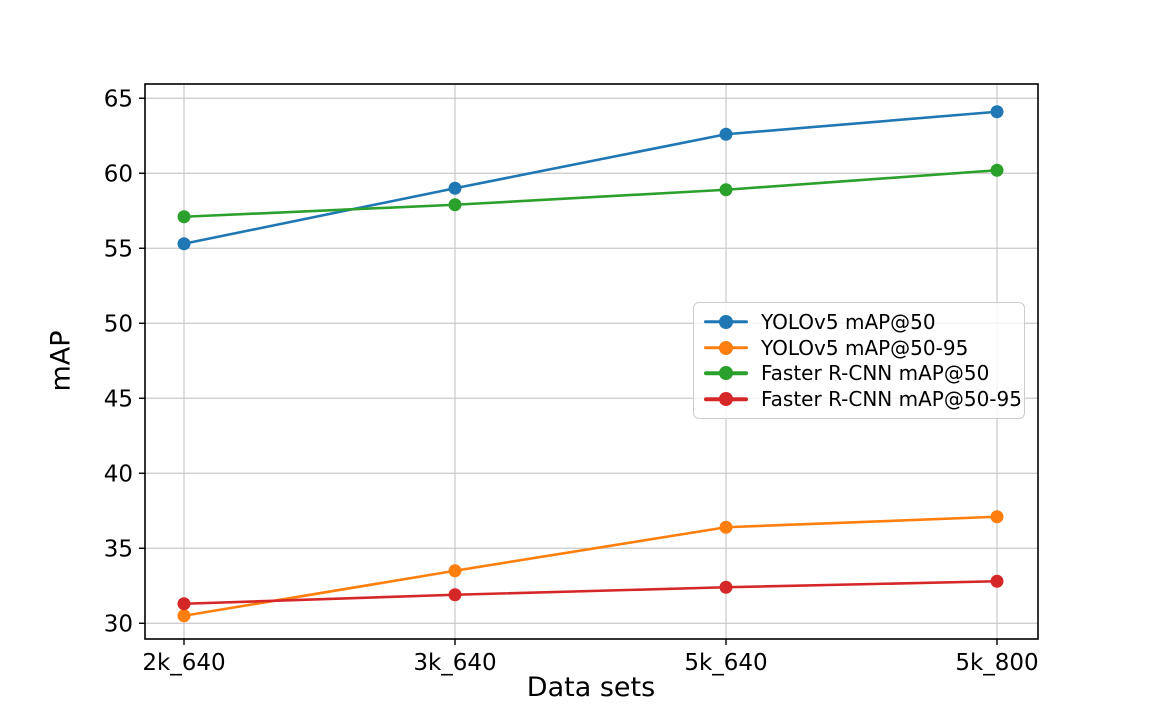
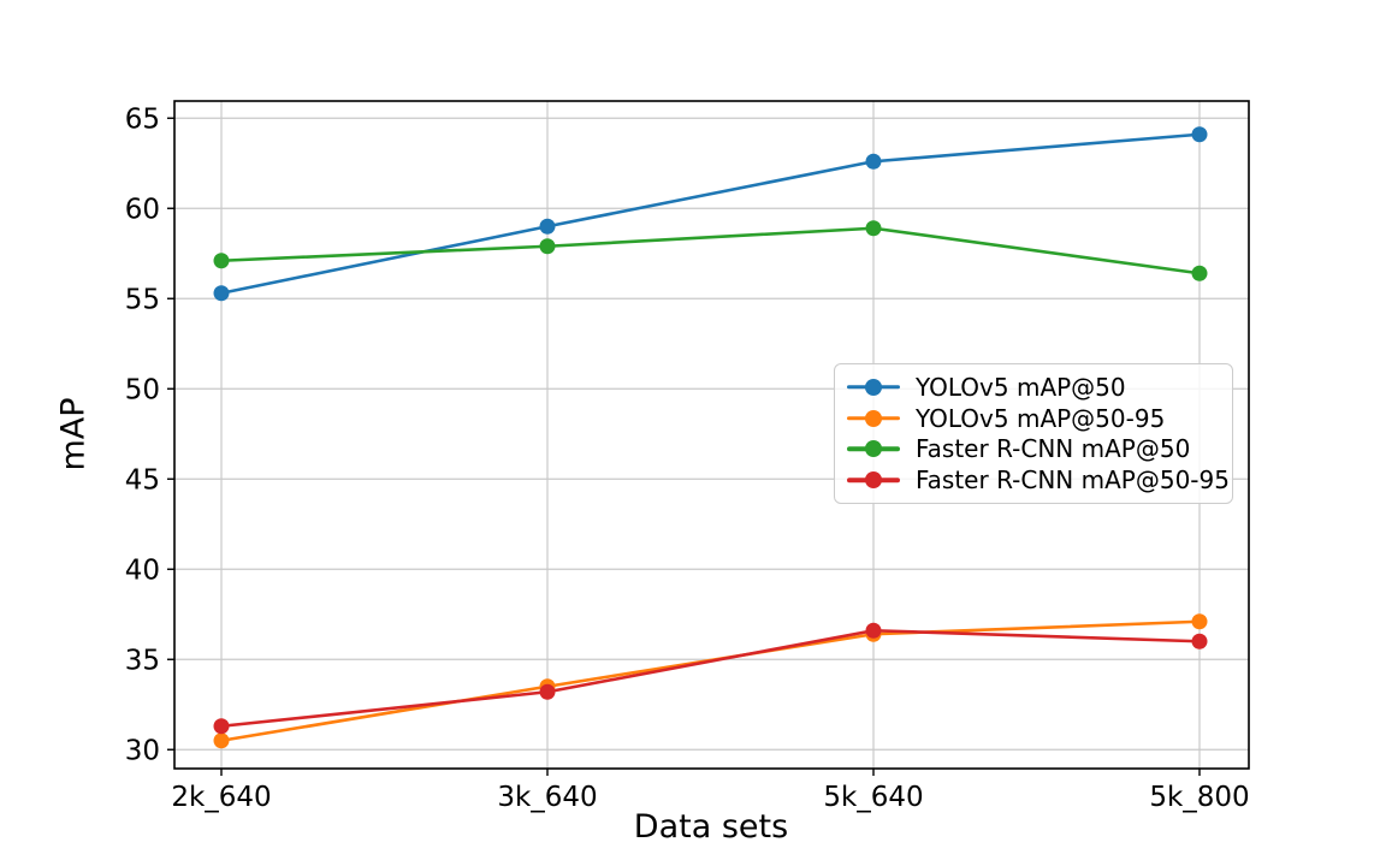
Faster R-CNN mAP@50-95/3k_640: 31.9 -> 33.2
Faster R-CNN mAP@50-95/5k_640: 32.4 -> 36.6
Faster R-CNN mAP@50/5k_800: 60.2 -> 56.4
Faster R-CNN mAP@50-95/5k_800: 32.8 -> 36.0
